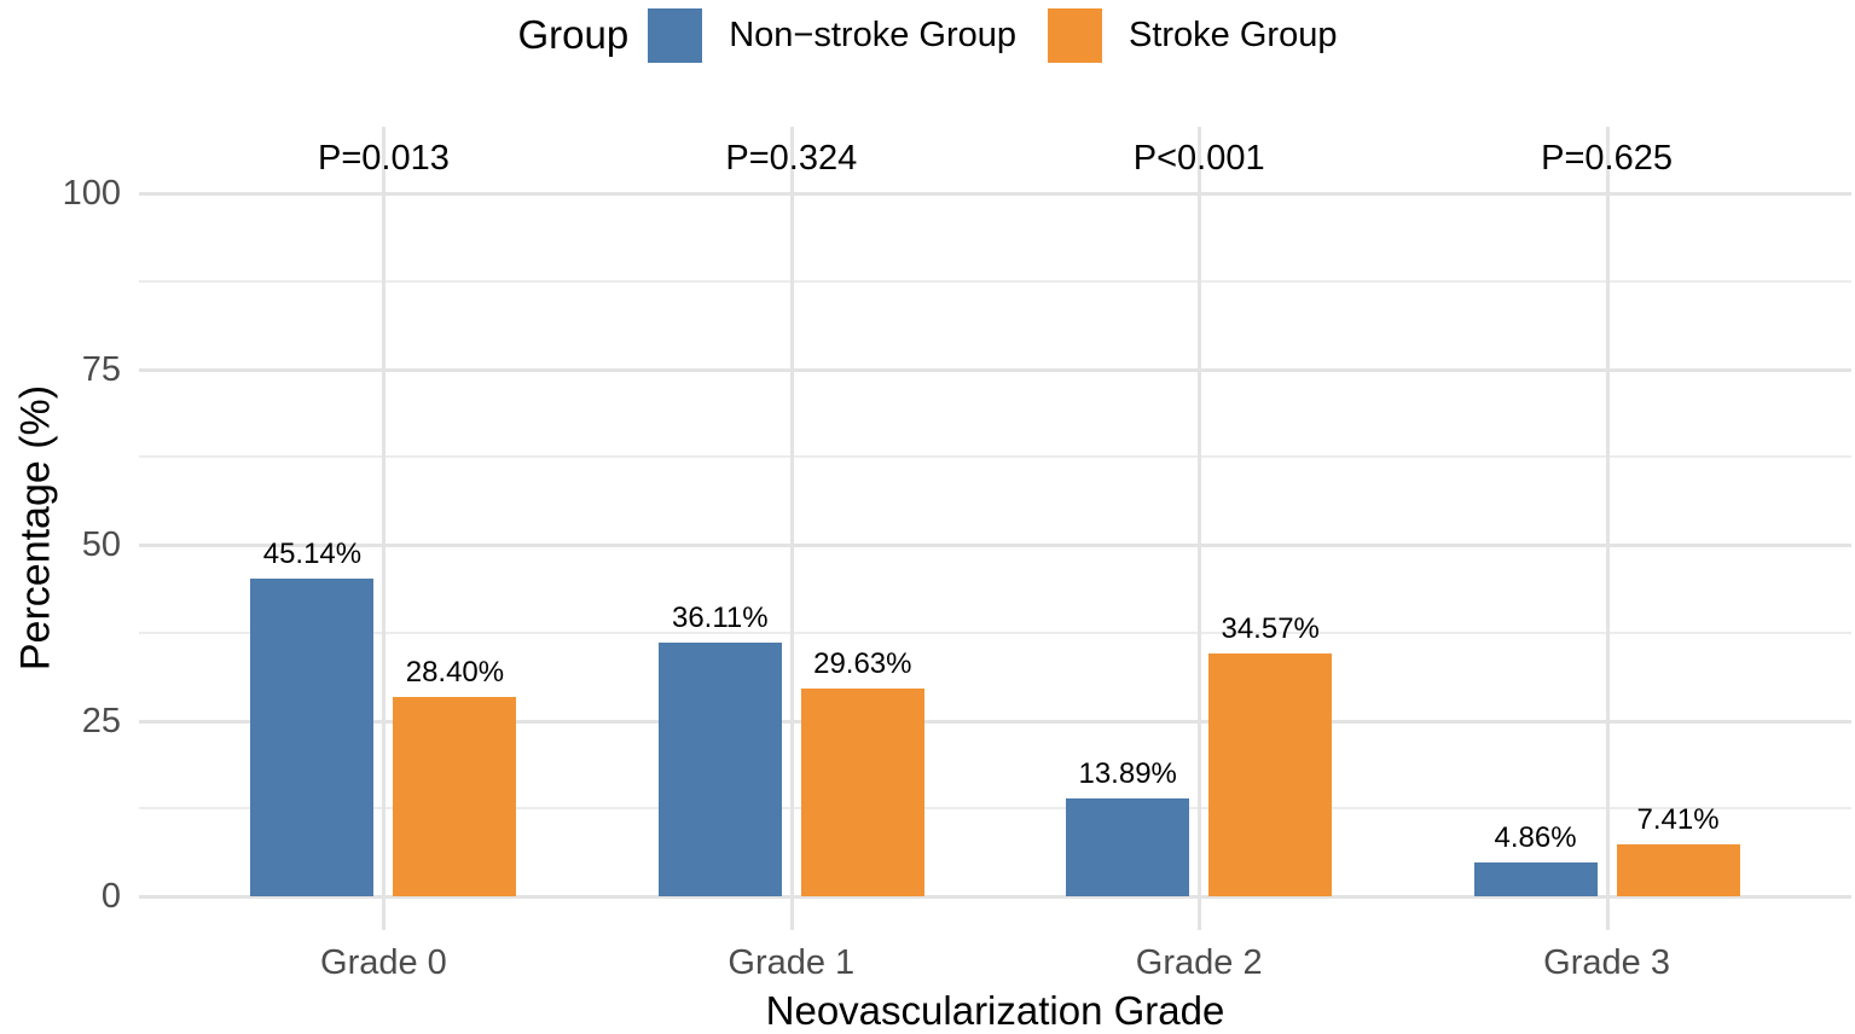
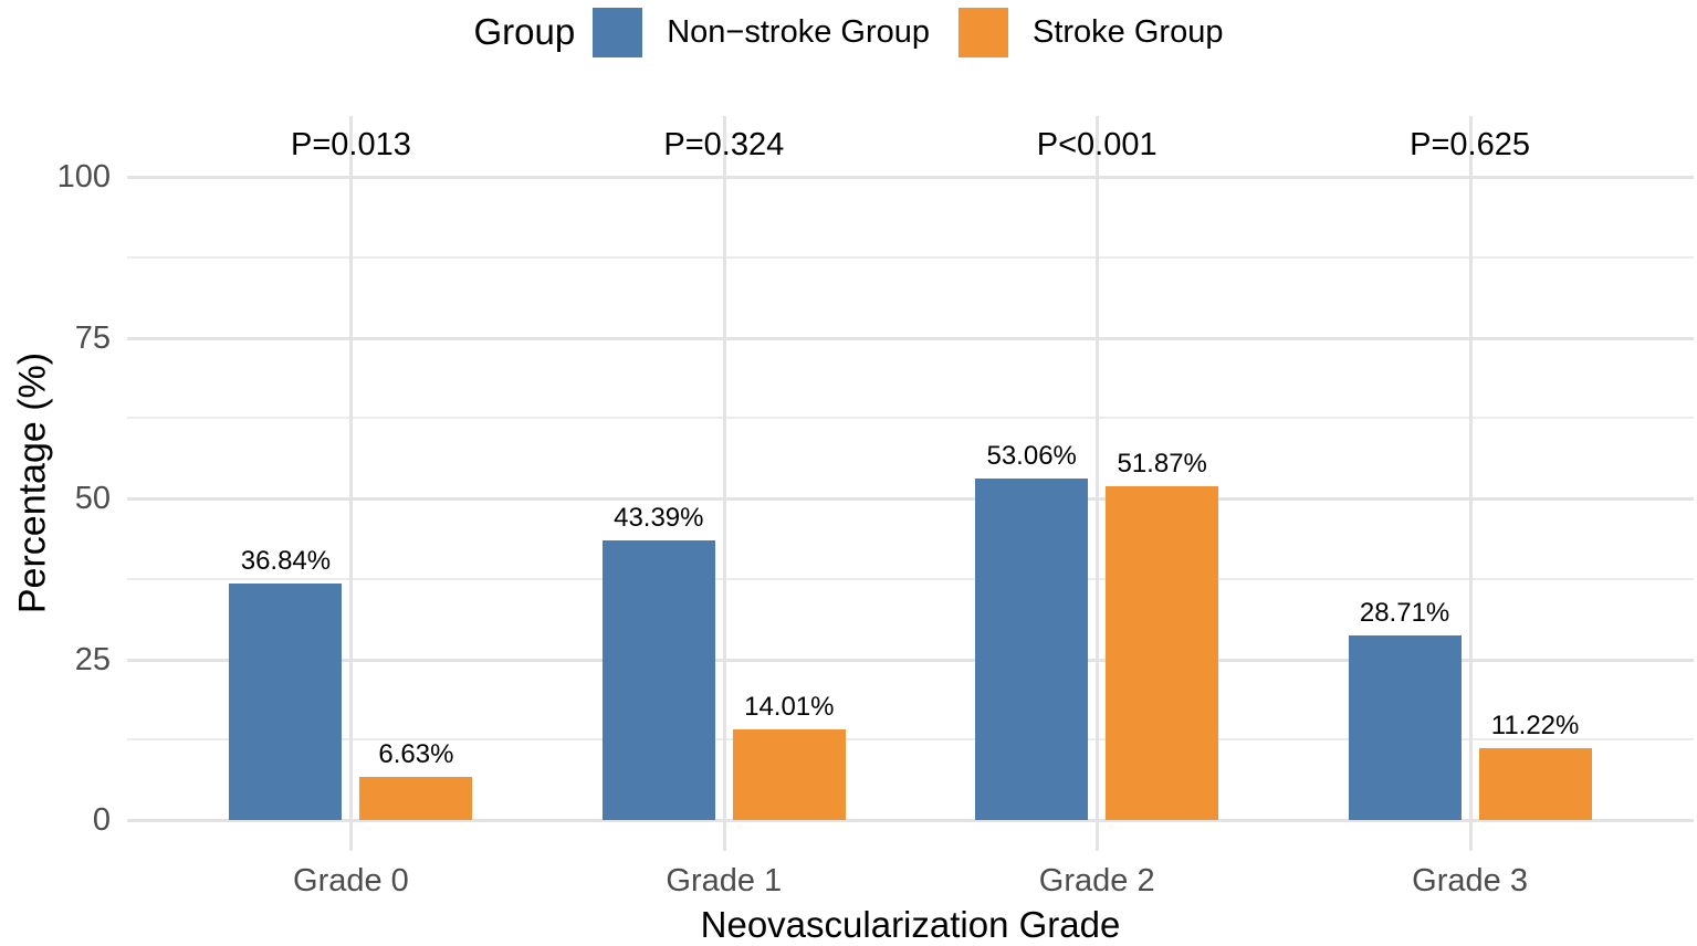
Non−stroke Group/Grade 0: 45.14% -> 36.84%
Stroke Group/Grade 0: 28.40% -> 6.63%
Non−stroke Group/Grade 1: 36.11% -> 43.39%
Stroke Group/Grade 1: 29.63% -> 14.01%
Non−stroke Group/Grade 2: 13.89% -> 53.06%
Stroke Group/Grade 2: 34.57% -> 51.87%
Non−stroke Group/Grade 3: 4.86% -> 28.71%
Stroke Group/Grade 3: 7.41% -> 11.22%
